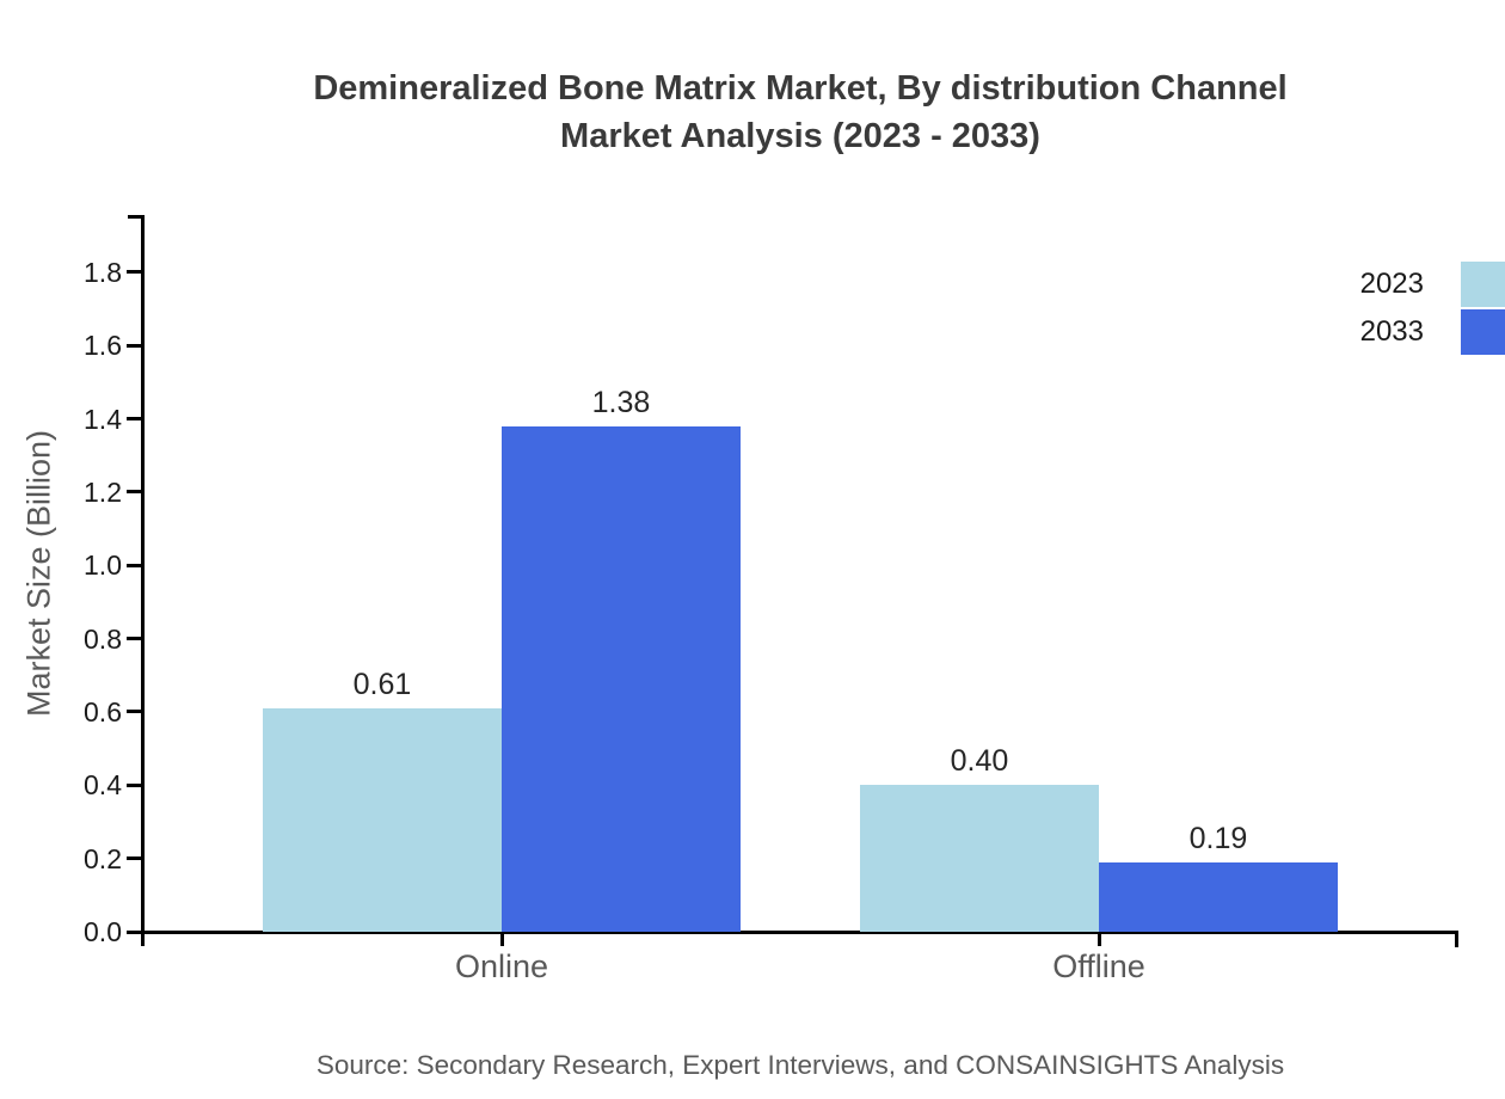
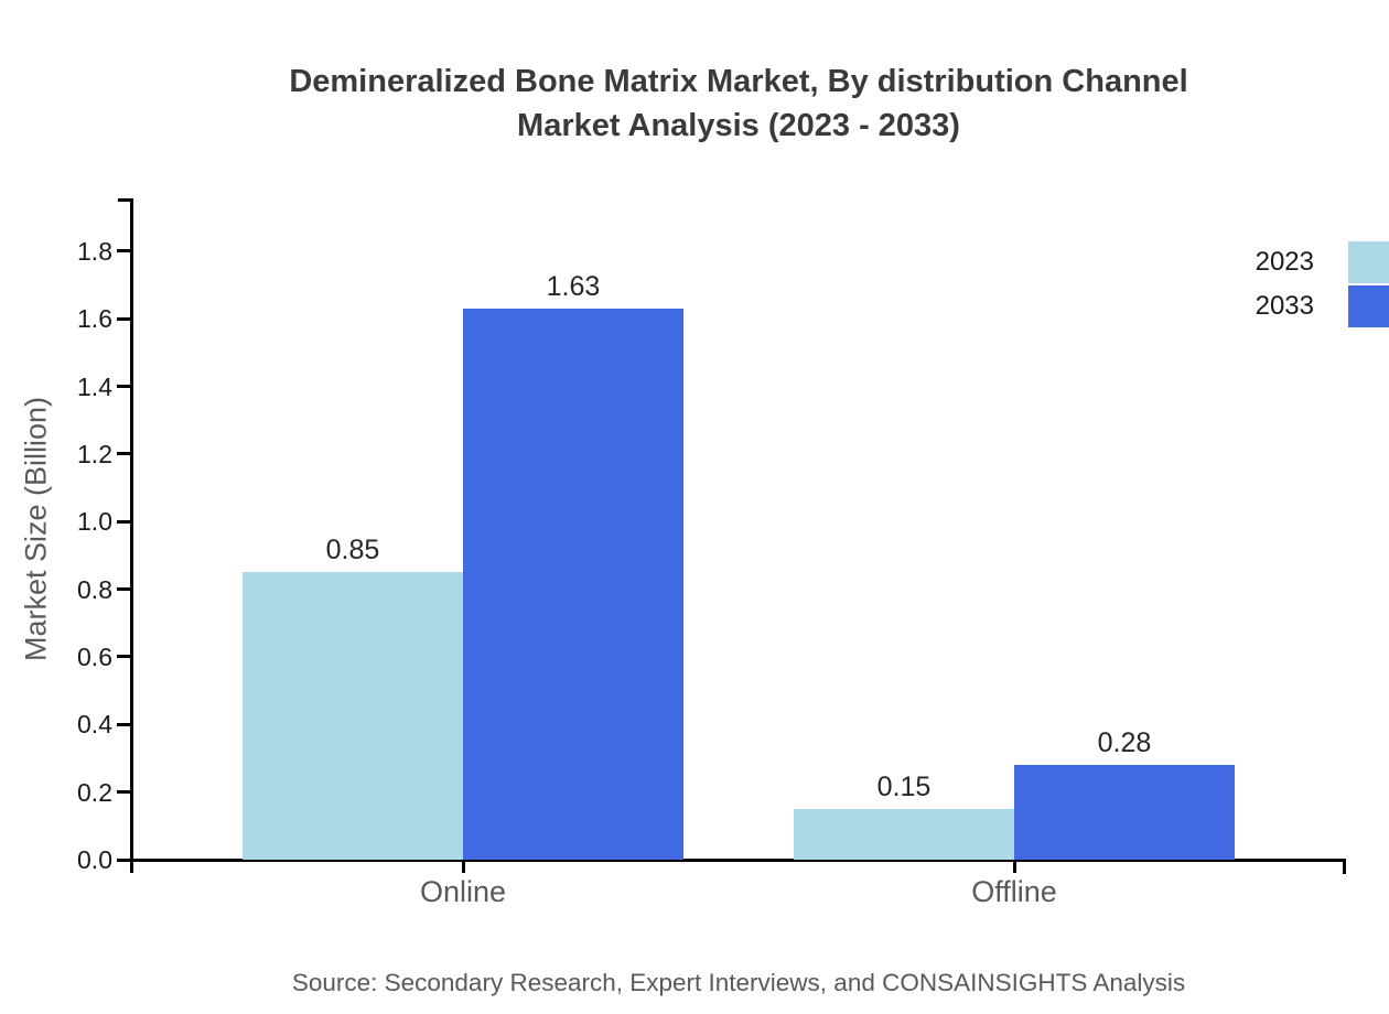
2023/Online: 0.61 -> 0.85
2033/Online: 1.38 -> 1.63
2023/Offline: 0.40 -> 0.15
2033/Offline: 0.19 -> 0.28
